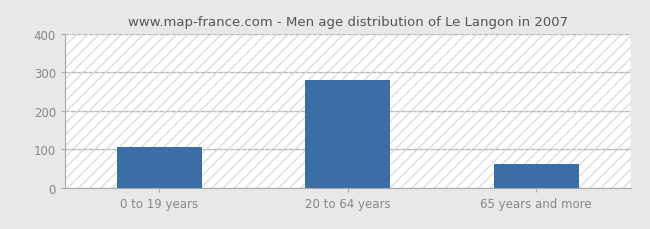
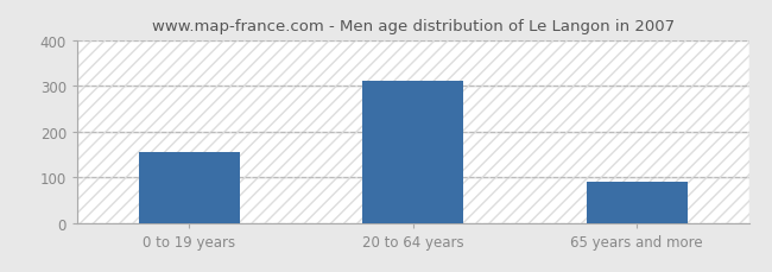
0 to 19 years: 105 -> 155
20 to 64 years: 280 -> 311
65 years and more: 60 -> 90
